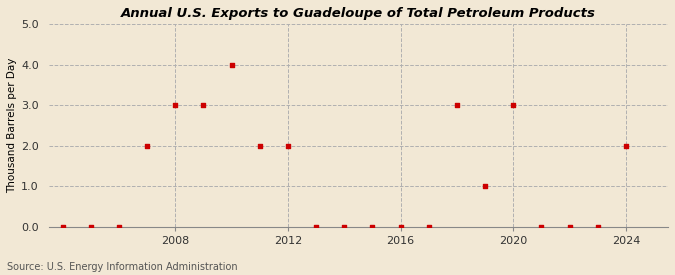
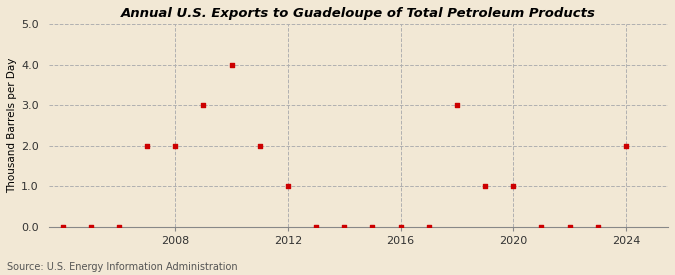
2008: 3 -> 2
2012: 2 -> 1
2020: 3 -> 1
